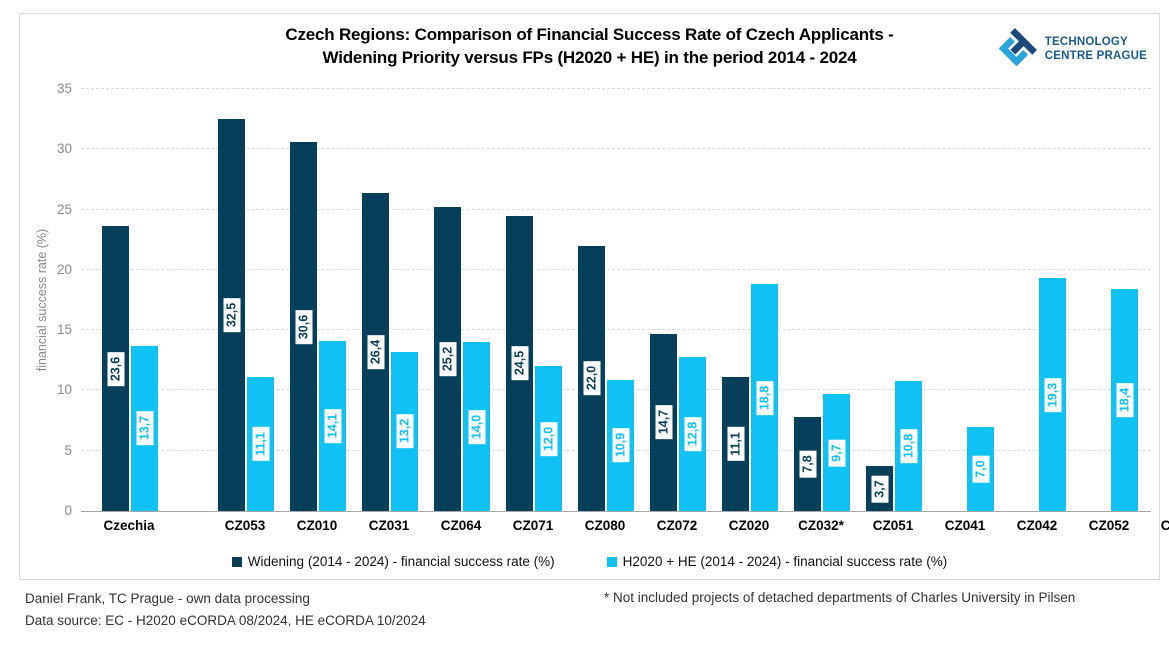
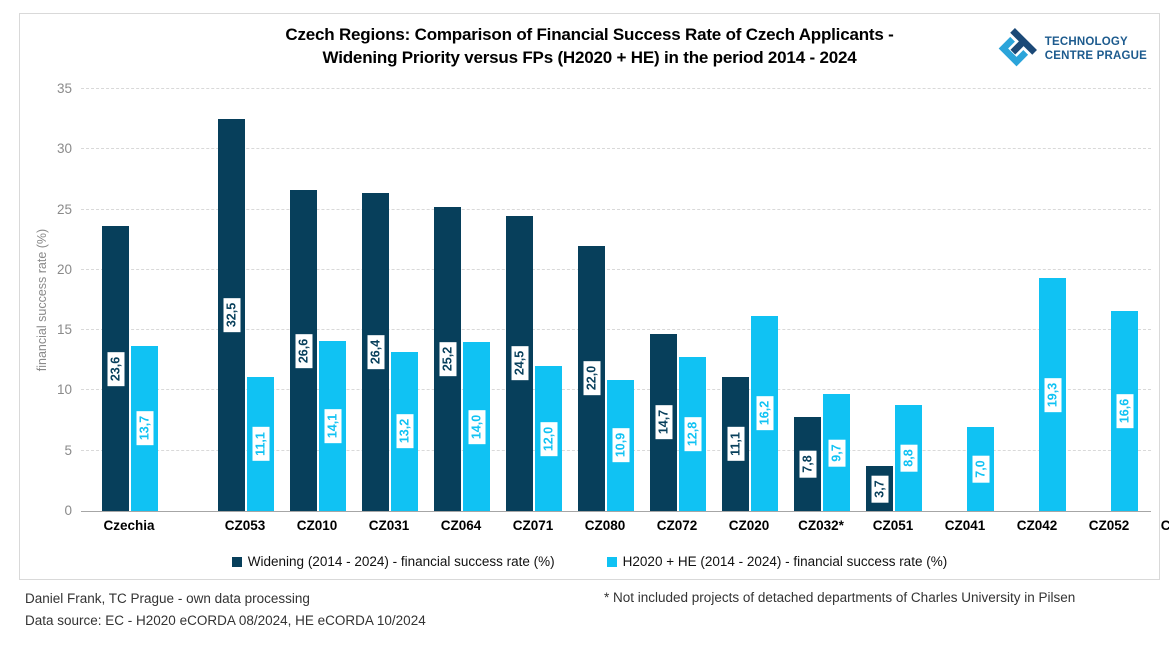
Widening (2014 - 2024) - financial success rate (%)/CZ010: 30,6 -> 26,6
H2020 + HE (2014 - 2024) - financial success rate (%)/CZ020: 18,8 -> 16,2
H2020 + HE (2014 - 2024) - financial success rate (%)/CZ051: 10,8 -> 8,8
H2020 + HE (2014 - 2024) - financial success rate (%)/CZ052: 18,4 -> 16,6
